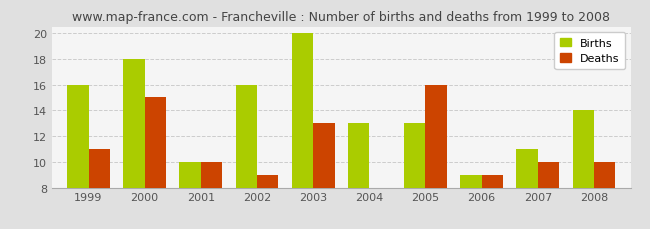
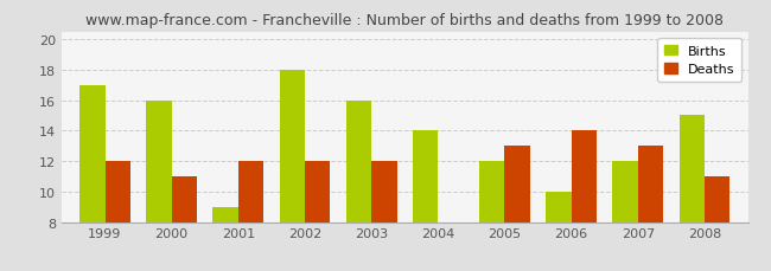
Births/1999: 16 -> 17
Deaths/1999: 11 -> 12
Births/2000: 18 -> 16
Deaths/2000: 15 -> 11
Births/2001: 10 -> 9
Deaths/2001: 10 -> 12
Births/2002: 16 -> 18
Deaths/2002: 9 -> 12
Births/2003: 20 -> 16
Deaths/2003: 13 -> 12
Births/2004: 13 -> 14
Births/2005: 13 -> 12
Deaths/2005: 16 -> 13
Births/2006: 9 -> 10
Deaths/2006: 9 -> 14
Births/2007: 11 -> 12
Deaths/2007: 10 -> 13
Births/2008: 14 -> 15
Deaths/2008: 10 -> 11
